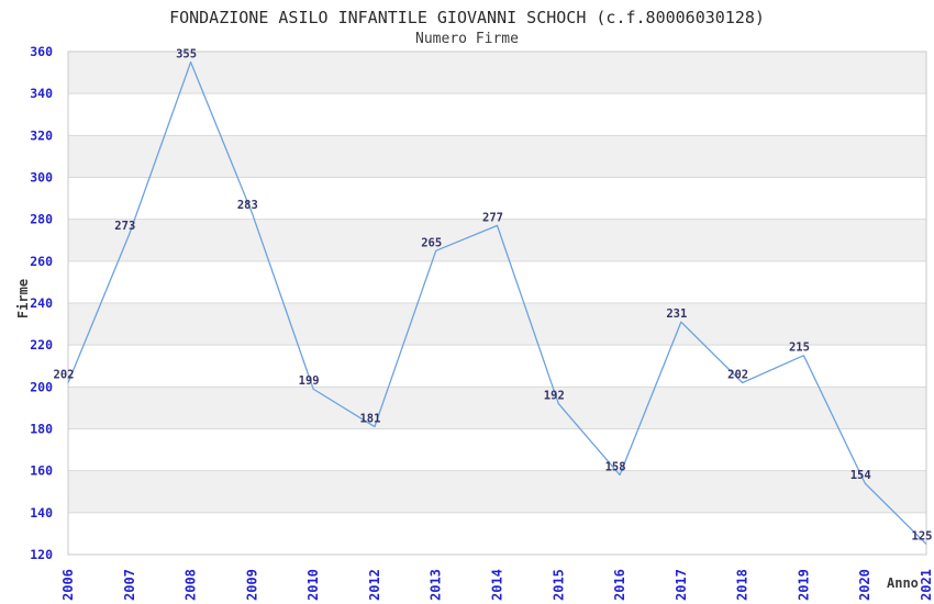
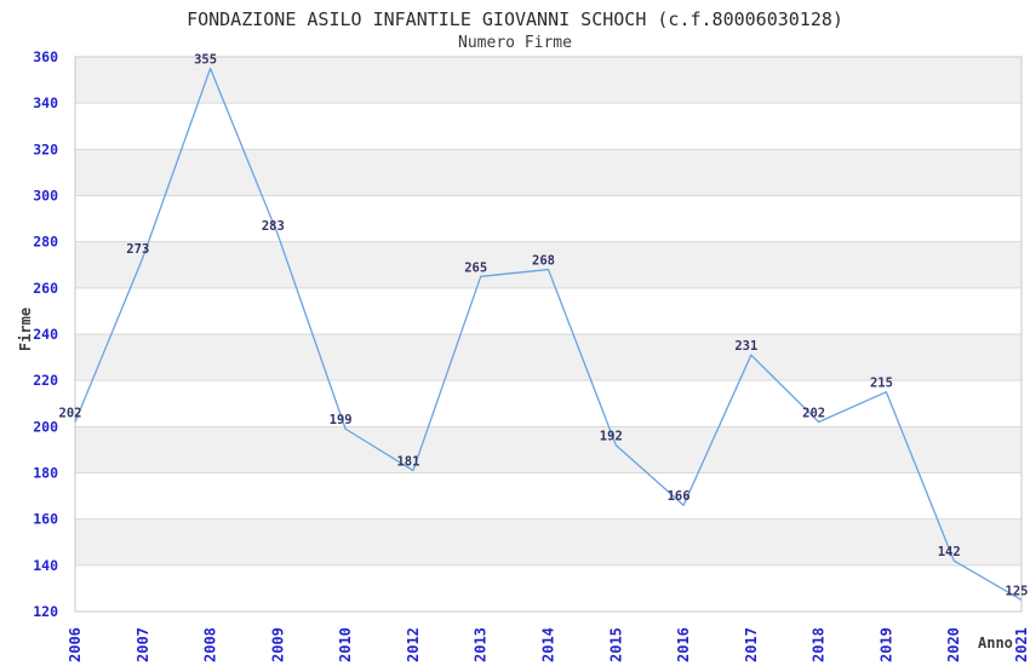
2014: 277 -> 268
2016: 158 -> 166
2020: 154 -> 142
